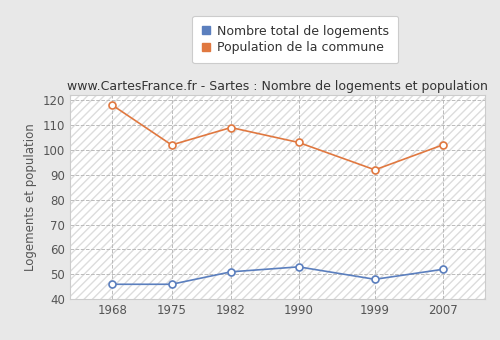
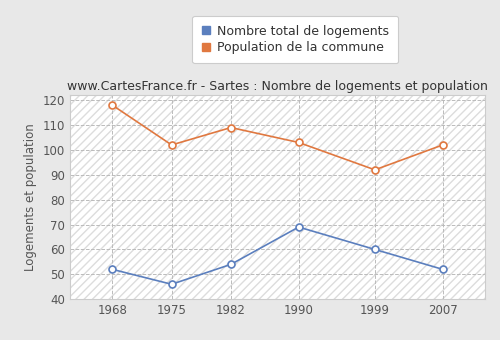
Nombre total de logements/1968: 46 -> 52
Nombre total de logements/1982: 51 -> 54
Nombre total de logements/1990: 53 -> 69
Nombre total de logements/1999: 48 -> 60
